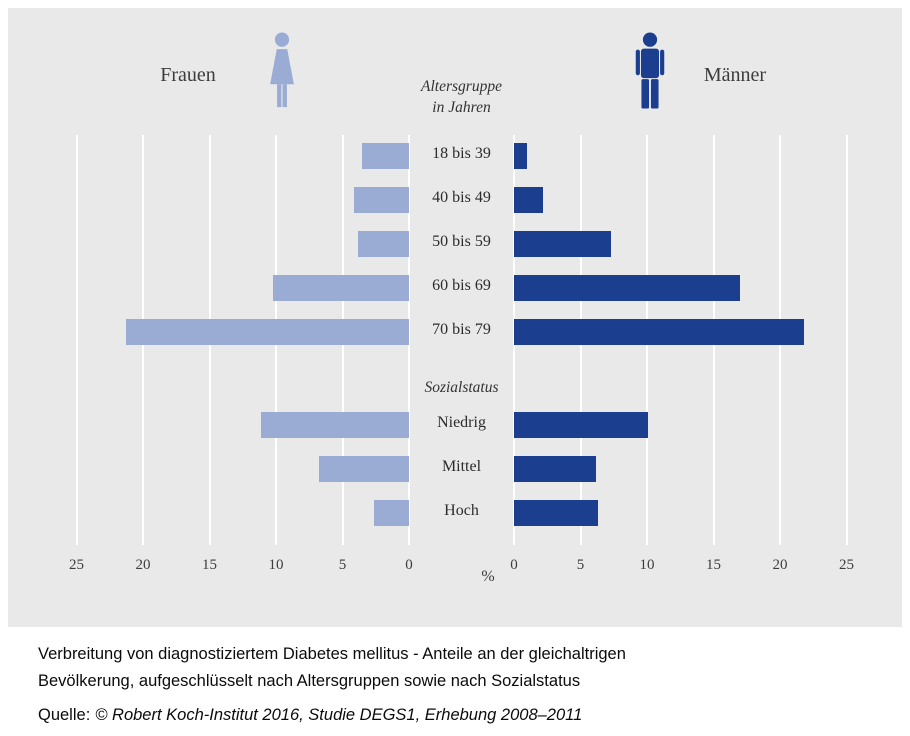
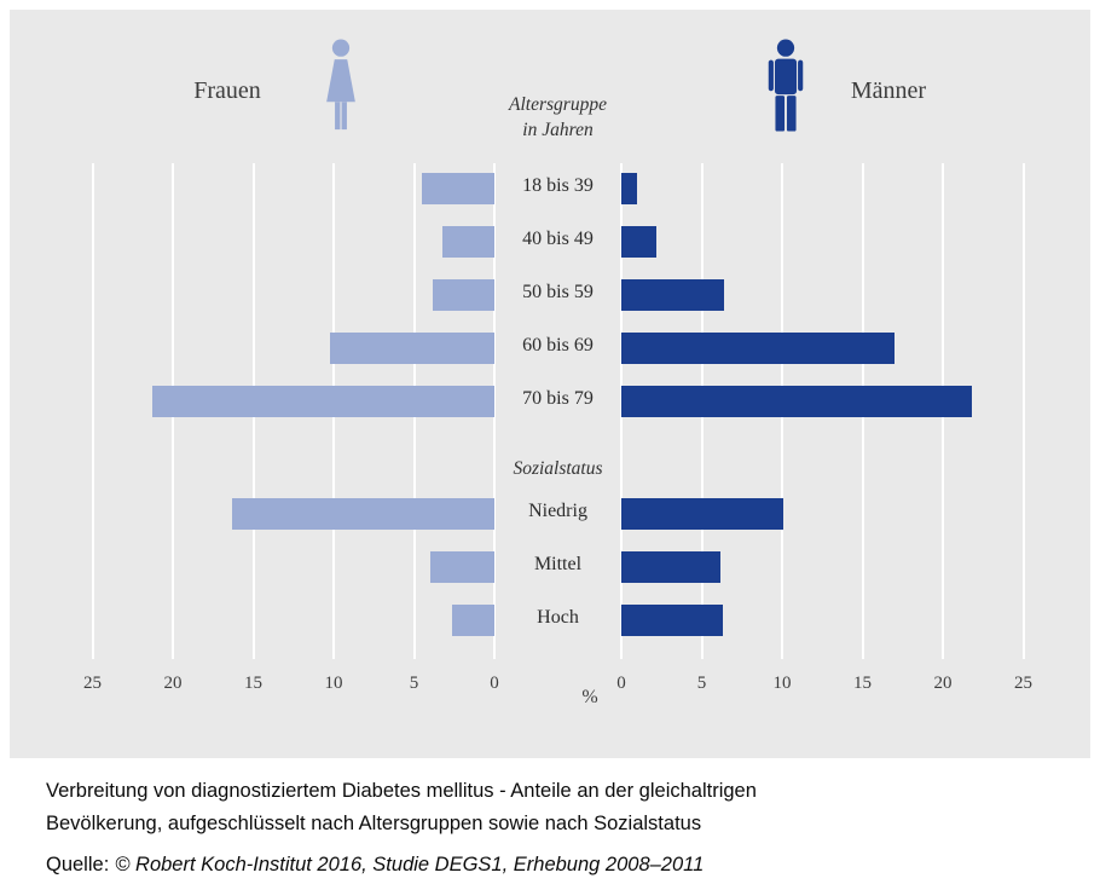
Frauen/18 bis 39: 3.5 -> 4.5
Frauen/40 bis 49: 4.1 -> 3.2
Männer/50 bis 59: 7.3 -> 6.4
Frauen/Niedrig: 11.1 -> 16.3
Frauen/Mittel: 6.8 -> 4.0
